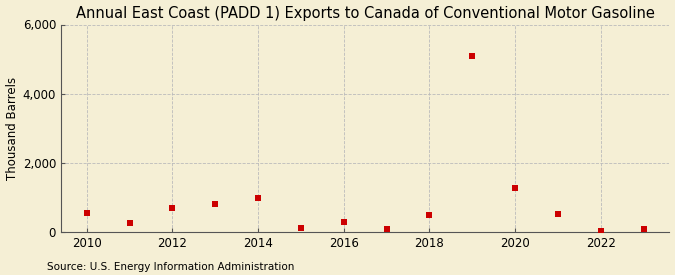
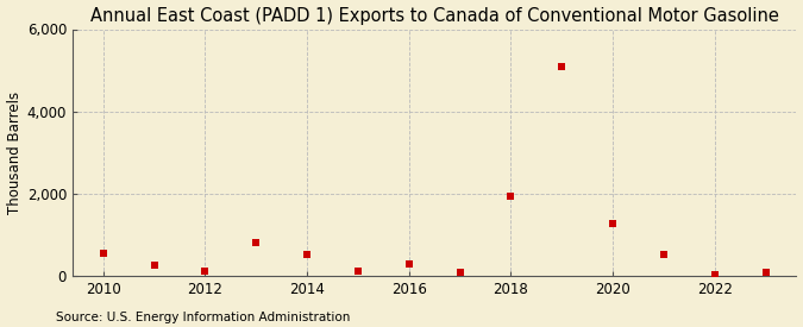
2012: 700 -> 130
2014: 1,000 -> 520
2018: 500 -> 1,950
